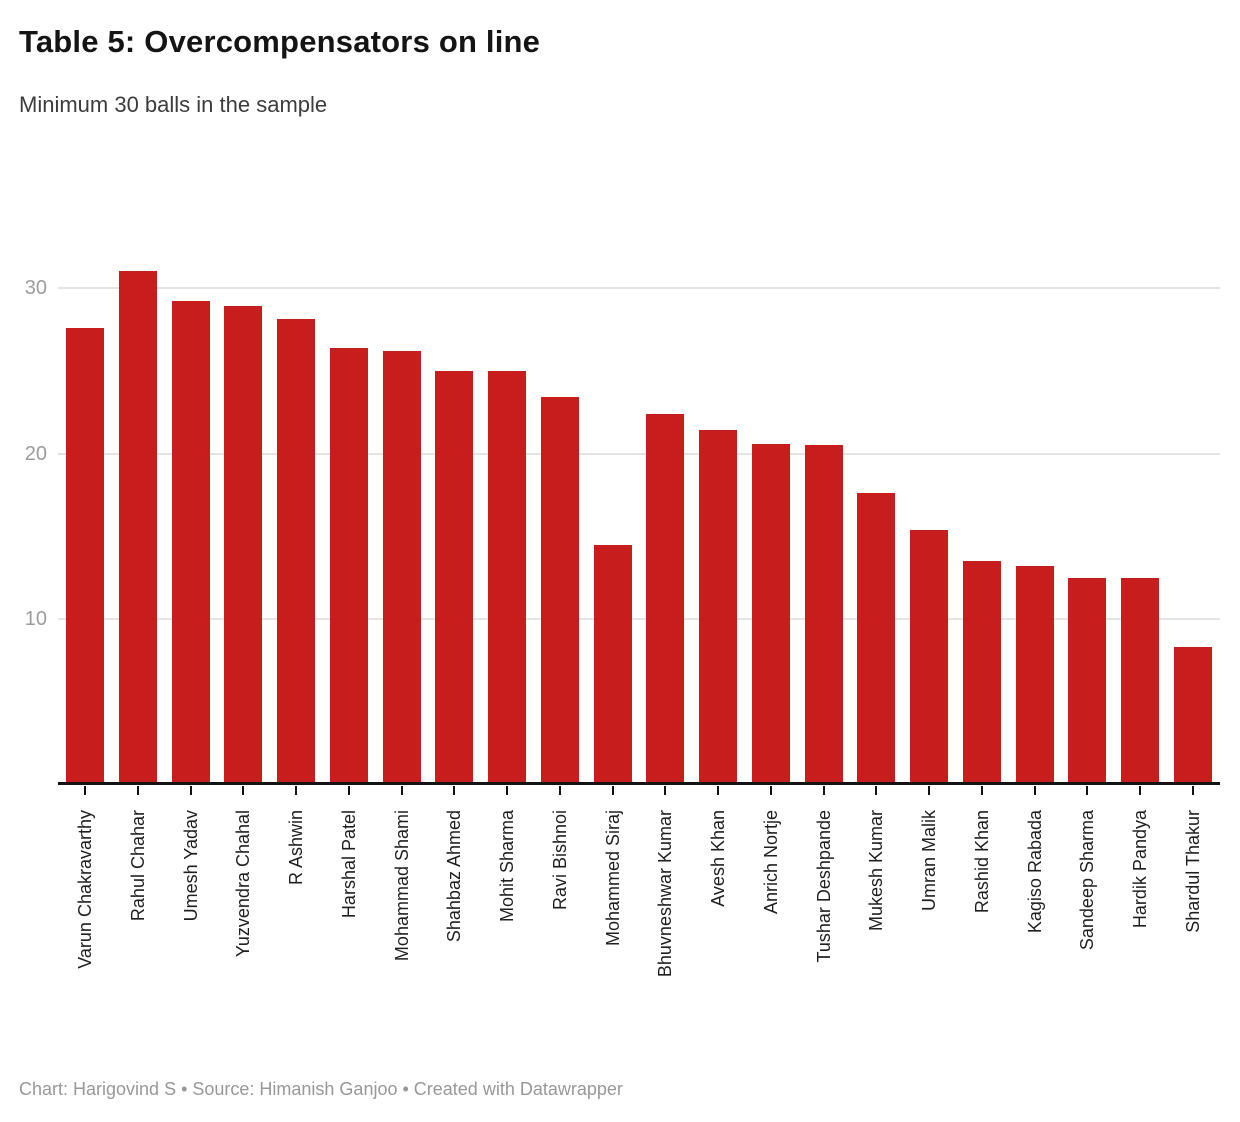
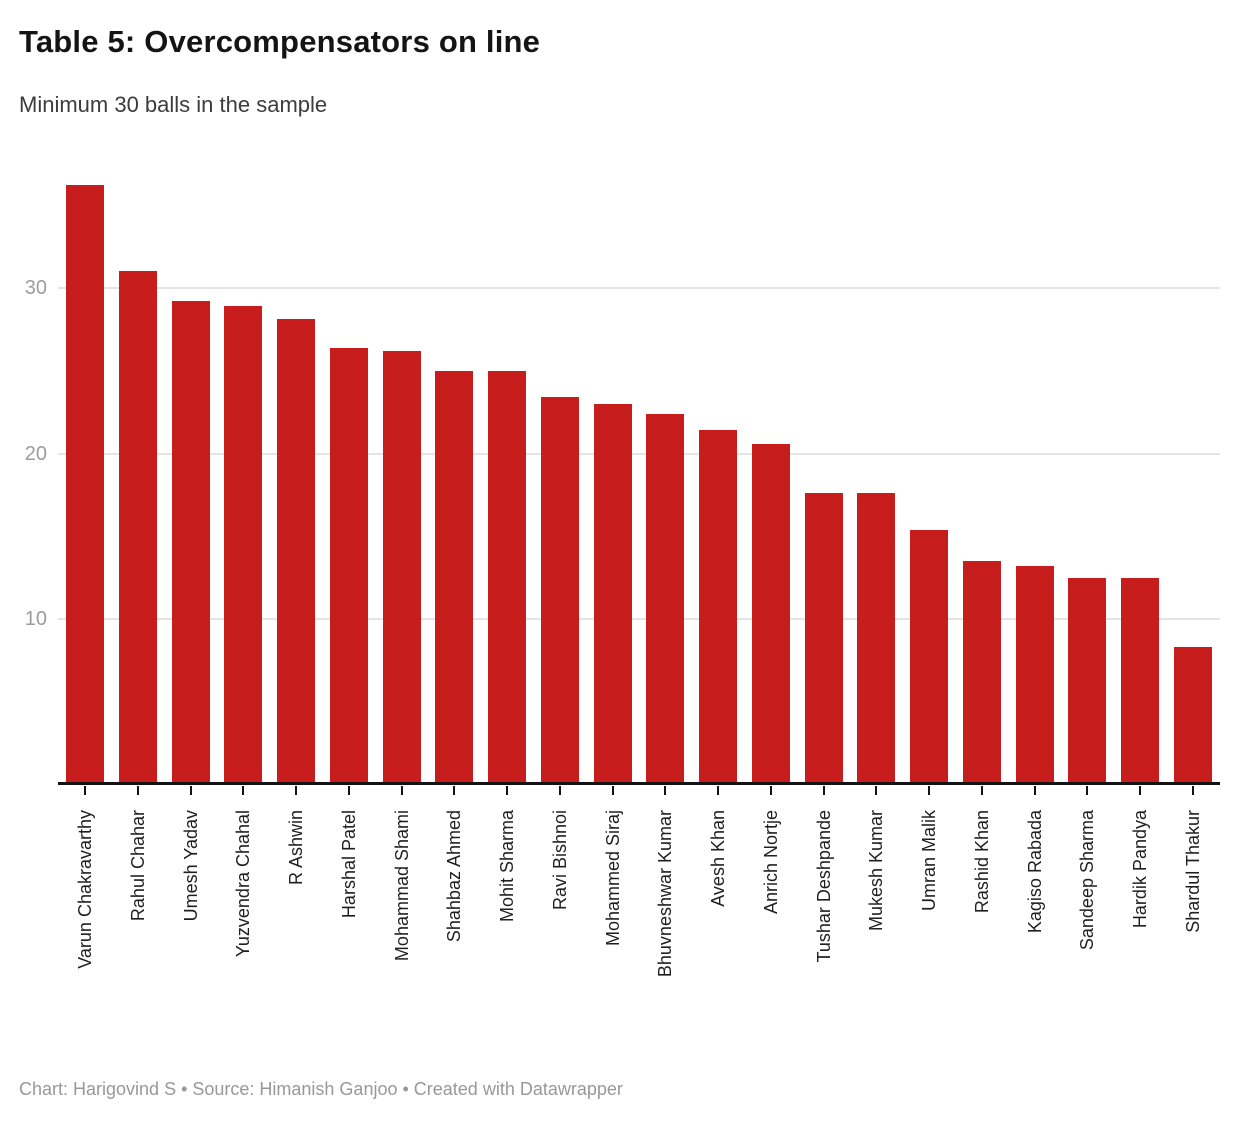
Varun Chakravarthy: 27.6 -> 36.2
Mohammed Siraj: 14.5 -> 23.0
Tushar Deshpande: 20.5 -> 17.6
